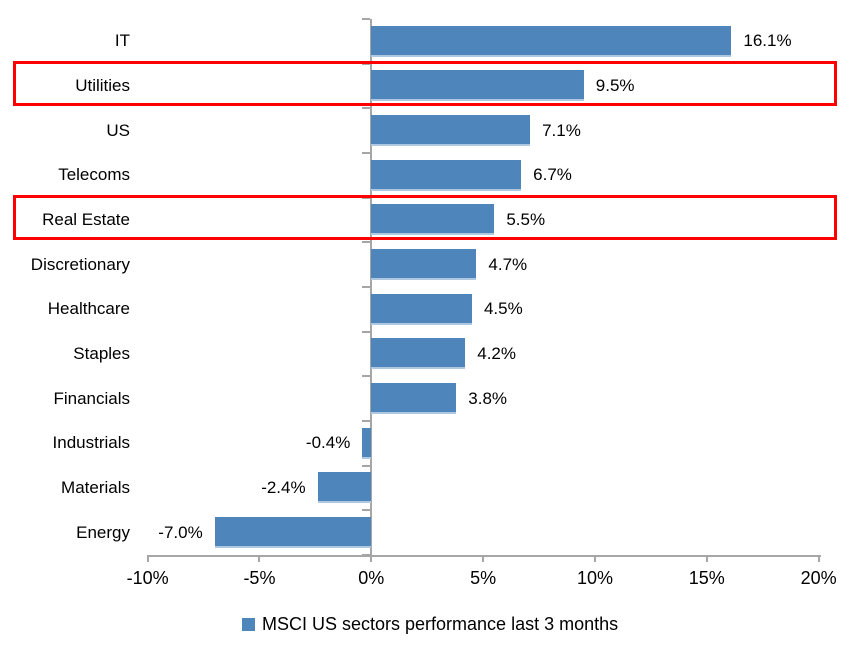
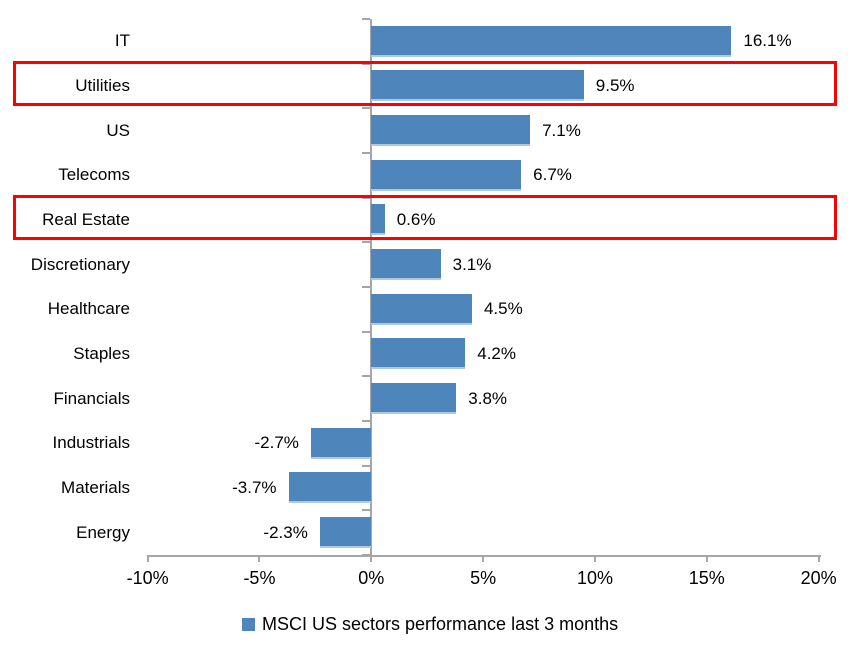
Real Estate: 5.5% -> 0.6%
Discretionary: 4.7% -> 3.1%
Industrials: -0.4% -> -2.7%
Materials: -2.4% -> -3.7%
Energy: -7.0% -> -2.3%
